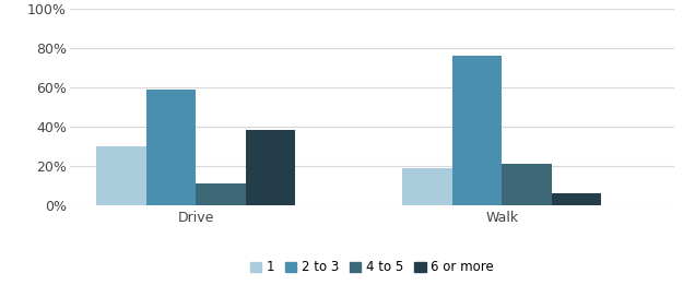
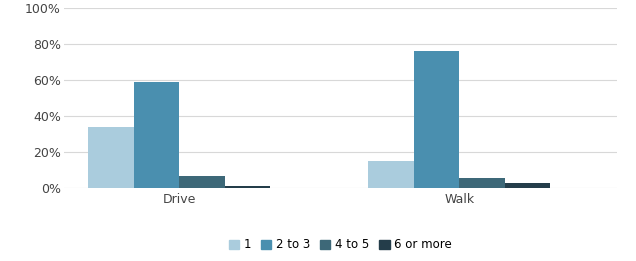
1/Drive: 30% -> 34%
4 to 5/Drive: 11% -> 7%
6 or more/Drive: 38% -> 1%
1/Walk: 19% -> 15%
4 to 5/Walk: 21% -> 6%
6 or more/Walk: 6% -> 3%
